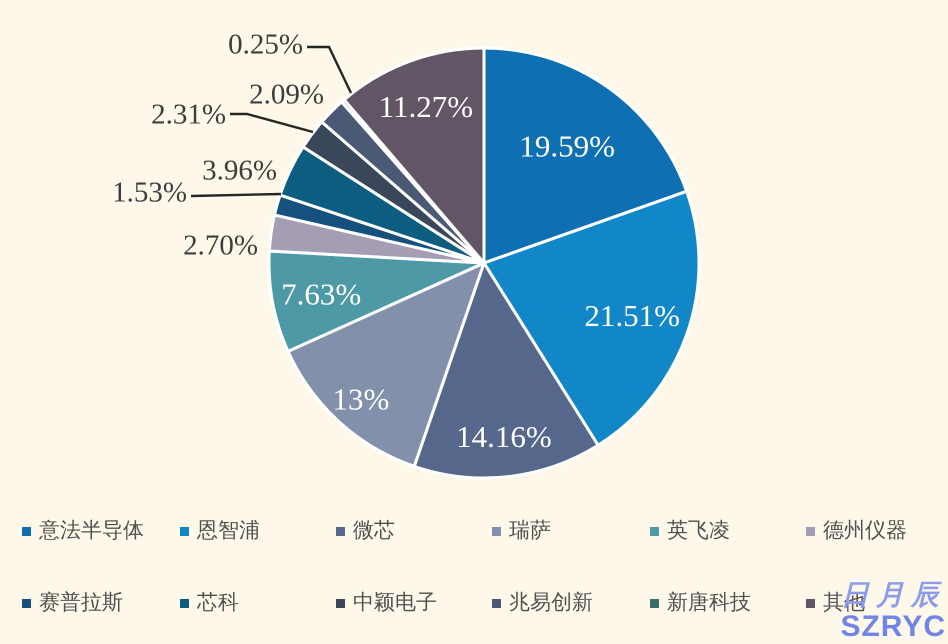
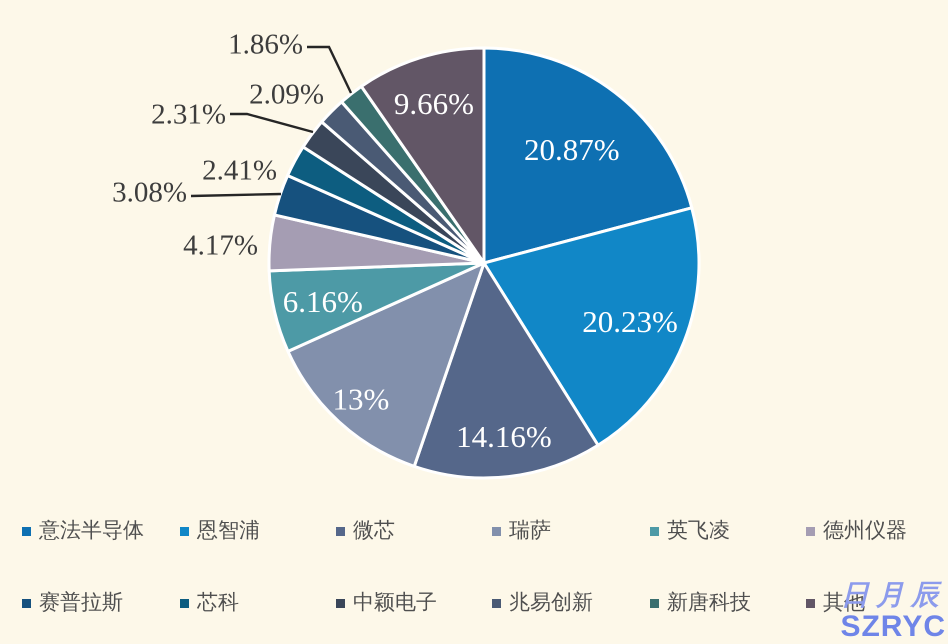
意法半导体: 19.59% -> 20.87%
恩智浦: 21.51% -> 20.23%
英飞凌: 7.63% -> 6.16%
德州仪器: 2.70% -> 4.17%
赛普拉斯: 1.53% -> 3.08%
芯科: 3.96% -> 2.41%
新唐科技: 0.25% -> 1.86%
其他: 11.27% -> 9.66%
